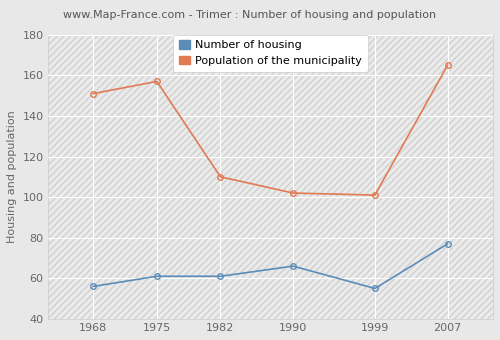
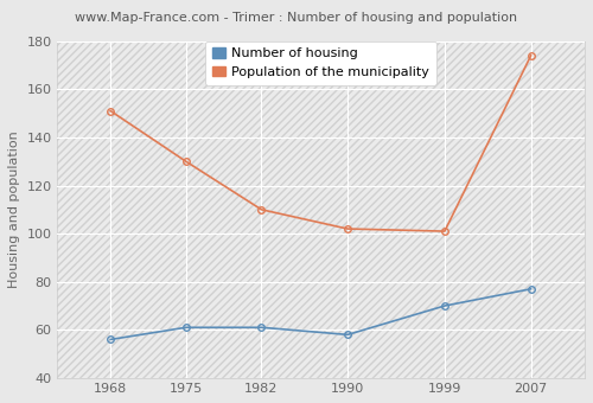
Population of the municipality/1975: 157 -> 130
Number of housing/1990: 66 -> 58
Number of housing/1999: 55 -> 70
Population of the municipality/2007: 165 -> 174
